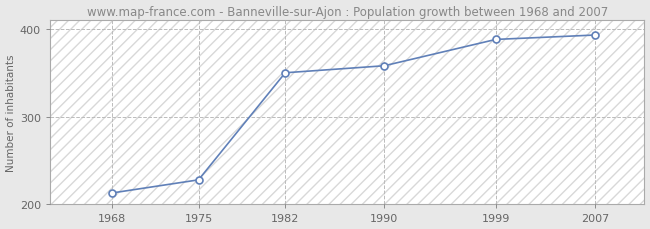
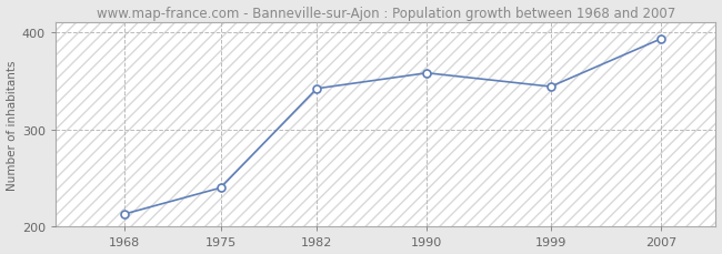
1975: 228 -> 240
1982: 350 -> 342
1999: 388 -> 344
